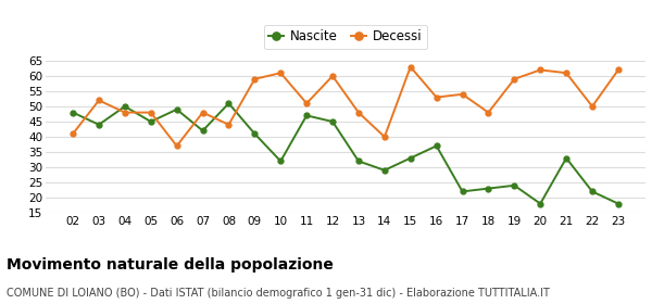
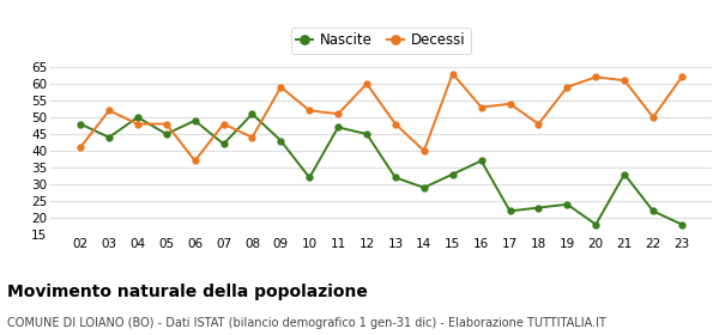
Nascite/09: 41 -> 43
Decessi/10: 61 -> 52
